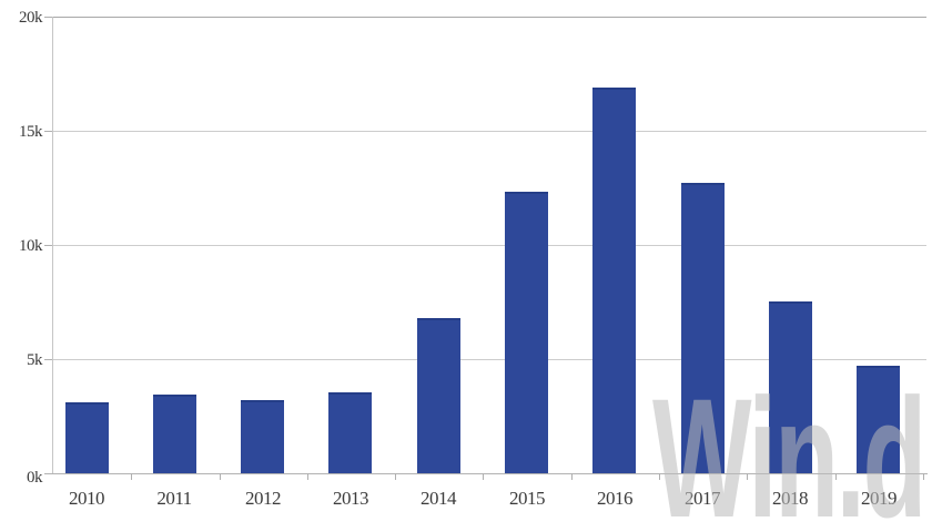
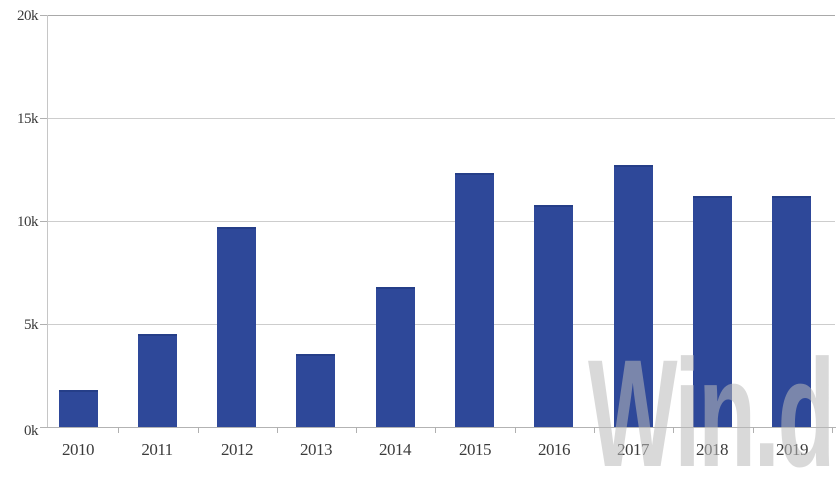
2010: 3.1k -> 1.8k
2011: 3.4k -> 4.5k
2012: 3.2k -> 9.7k
2016: 16.9k -> 10.8k
2018: 7.5k -> 11.2k
2019: 4.7k -> 11.2k
